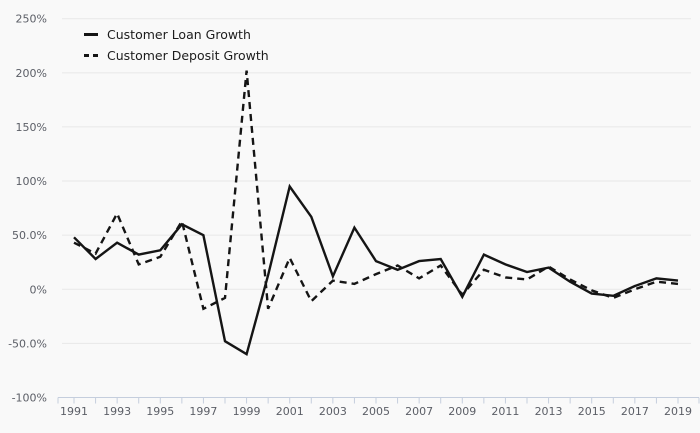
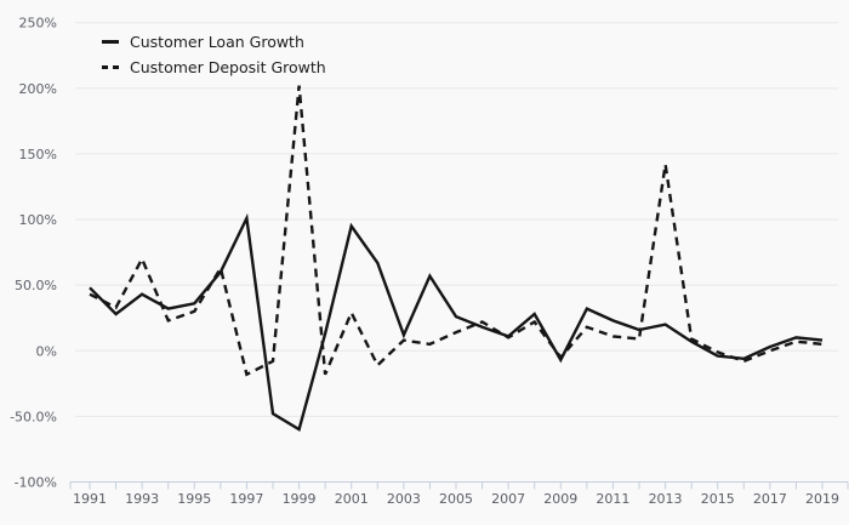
Customer Loan Growth/1997: 50% -> 101%
Customer Loan Growth/2007: 26% -> 11%
Customer Deposit Growth/2013: 21% -> 142%
